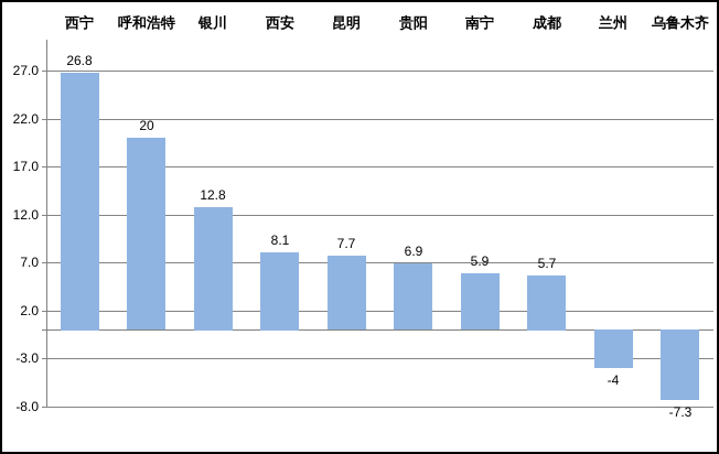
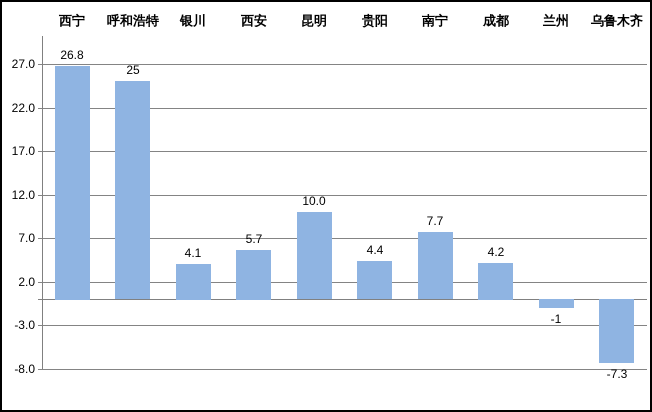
呼和浩特: 20 -> 25
银川: 12.8 -> 4.1
西安: 8.1 -> 5.7
昆明: 7.7 -> 10.0
贵阳: 6.9 -> 4.4
南宁: 5.9 -> 7.7
成都: 5.7 -> 4.2
兰州: -4 -> -1
